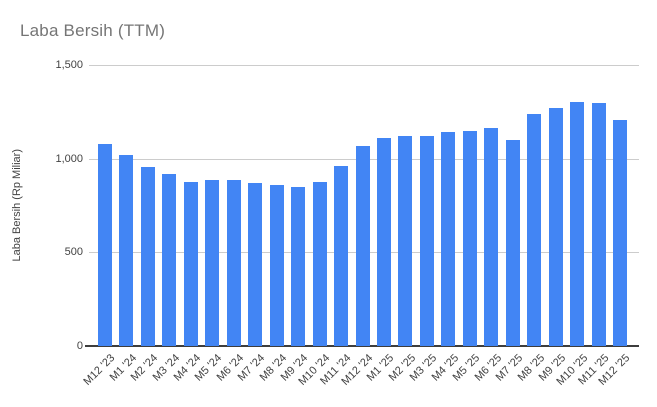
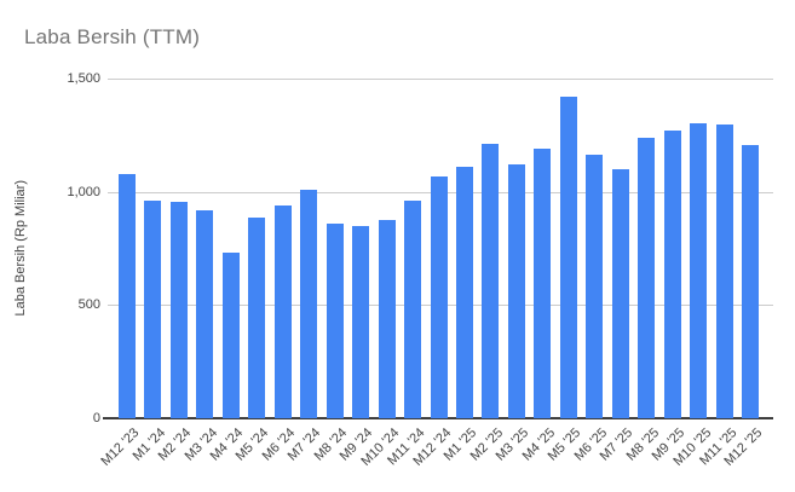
M1 '24: 1020 -> 960
M4 '24: 880 -> 730
M6 '24: 880 -> 940
M7 '24: 870 -> 1010
M2 '25: 1120 -> 1210
M4 '25: 1140 -> 1190
M5 '25: 1150 -> 1420
